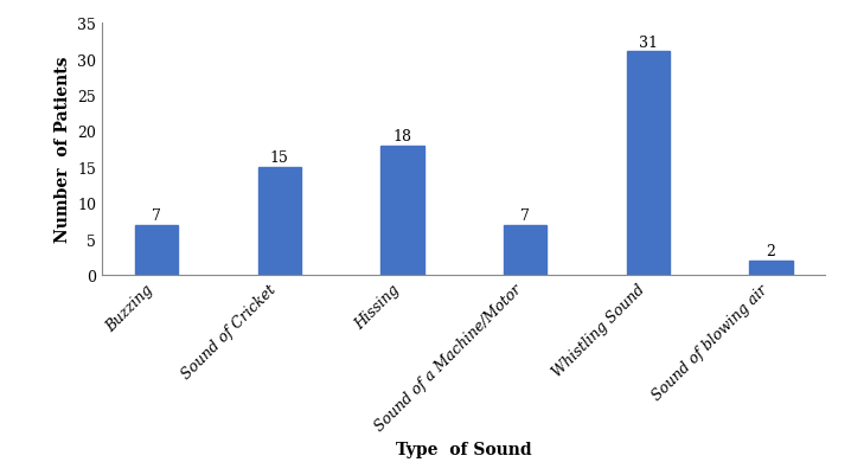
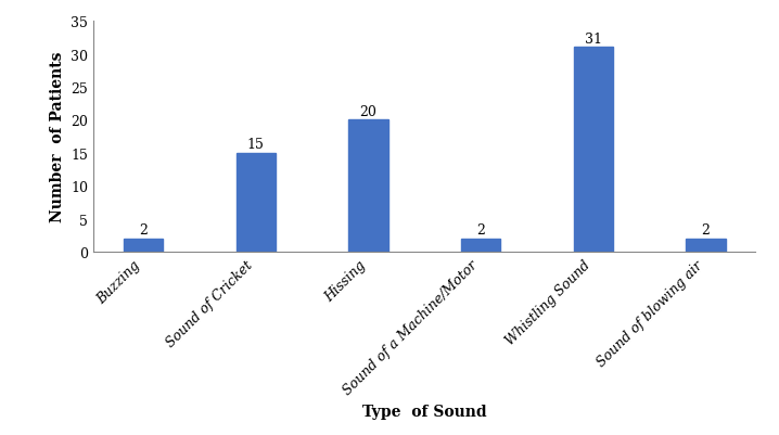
Buzzing: 7 -> 2
Hissing: 18 -> 20
Sound of a Machine/Motor: 7 -> 2
